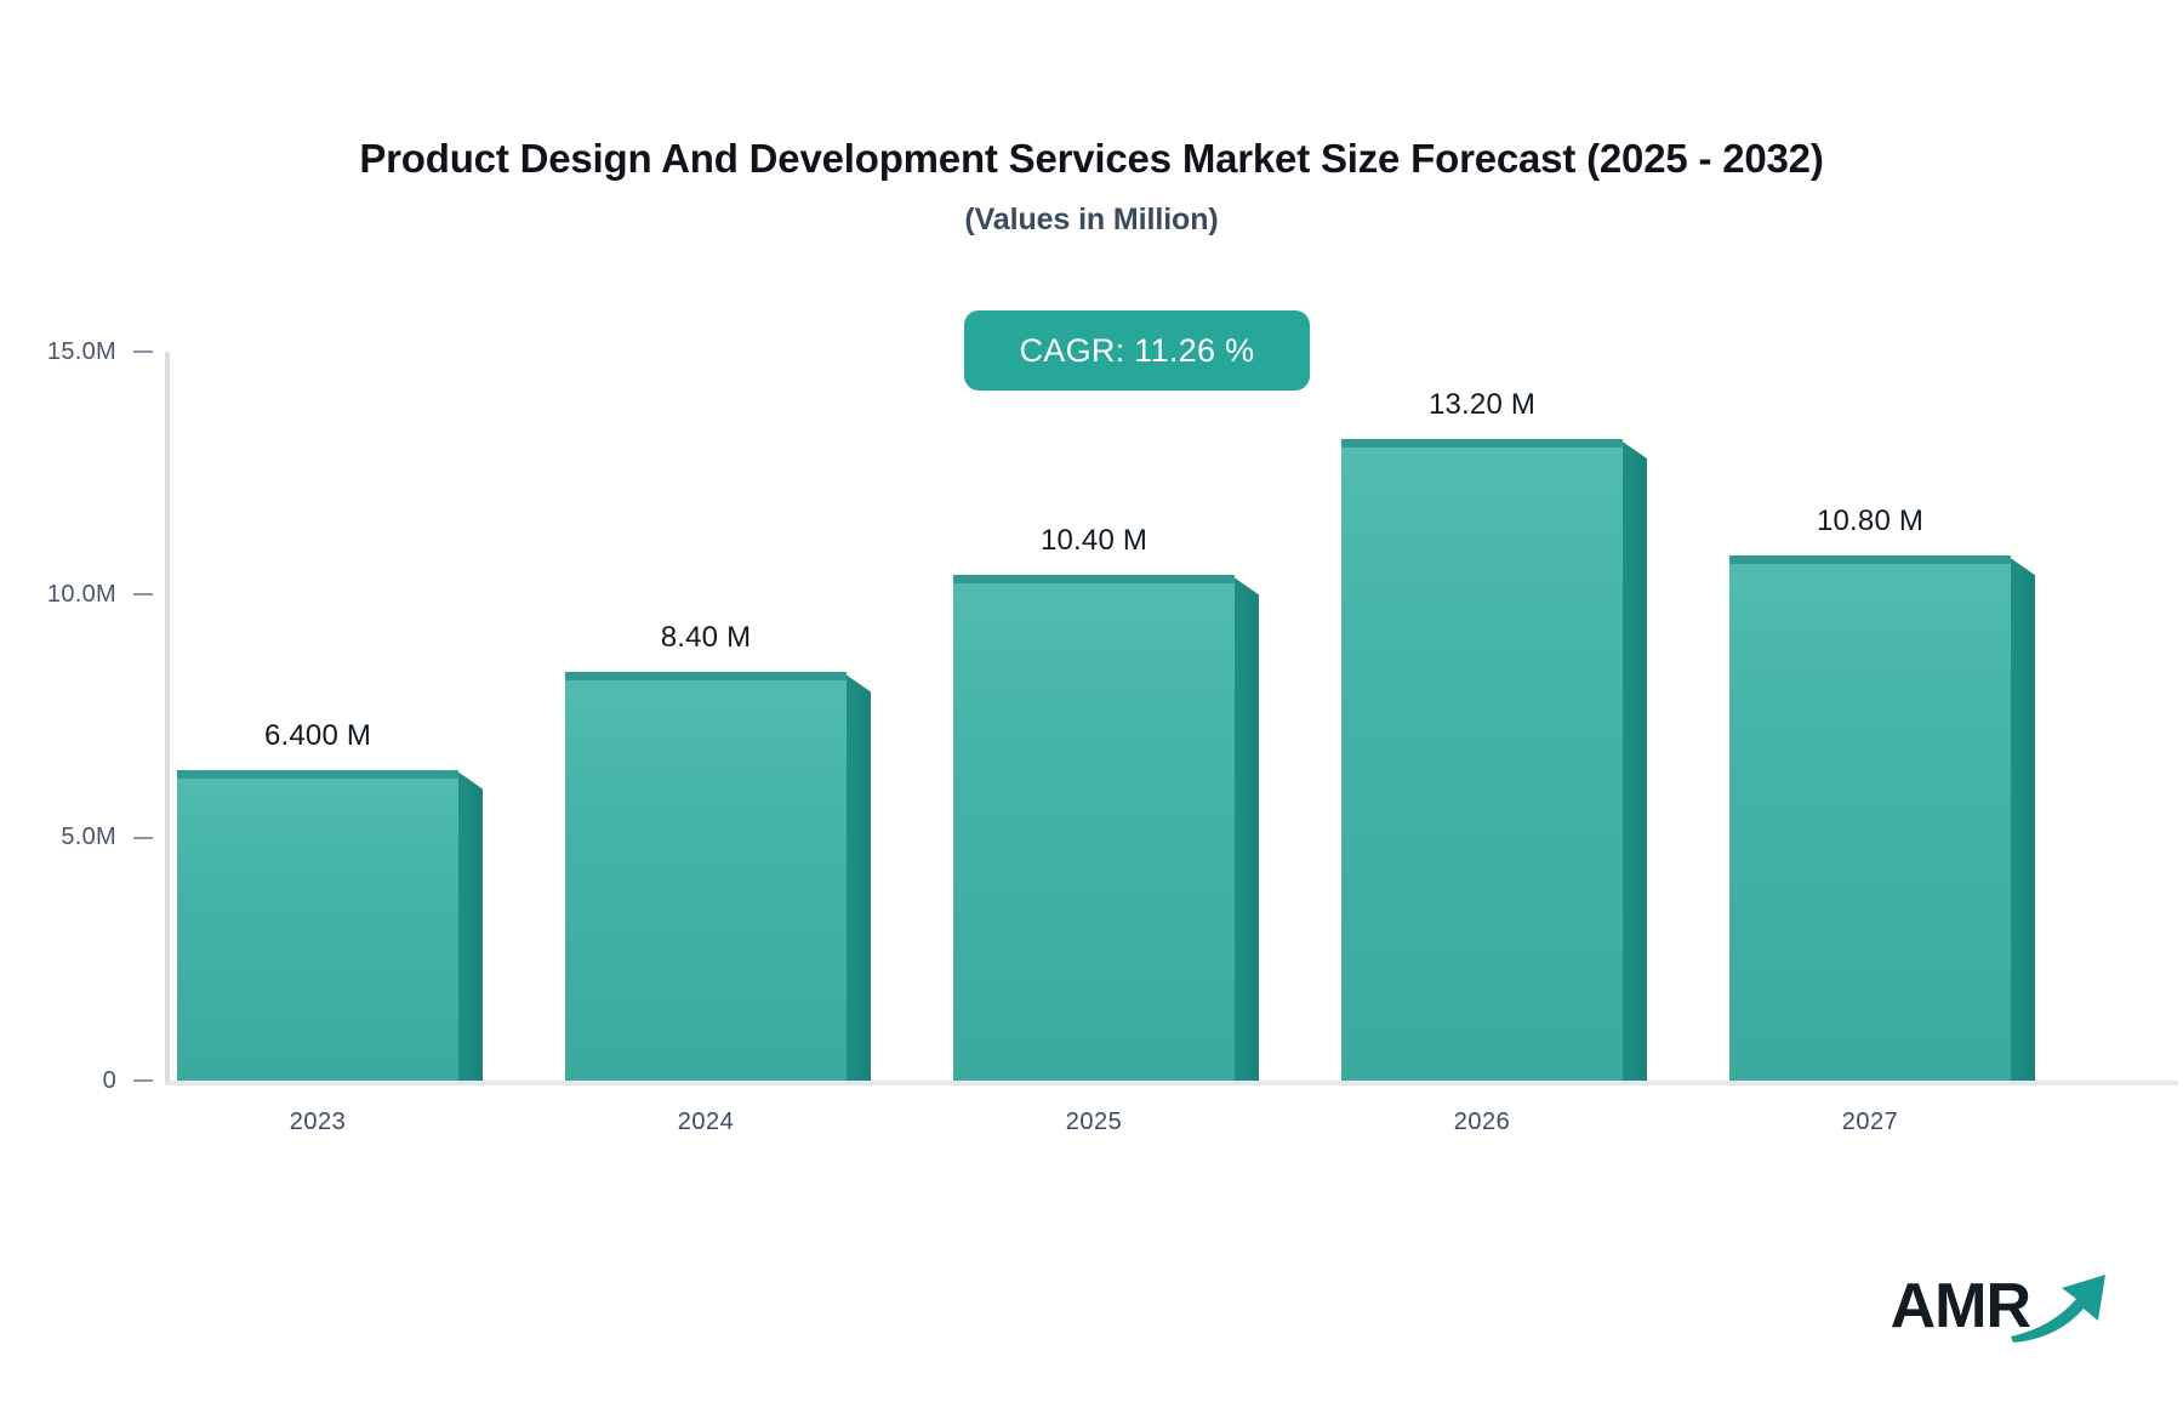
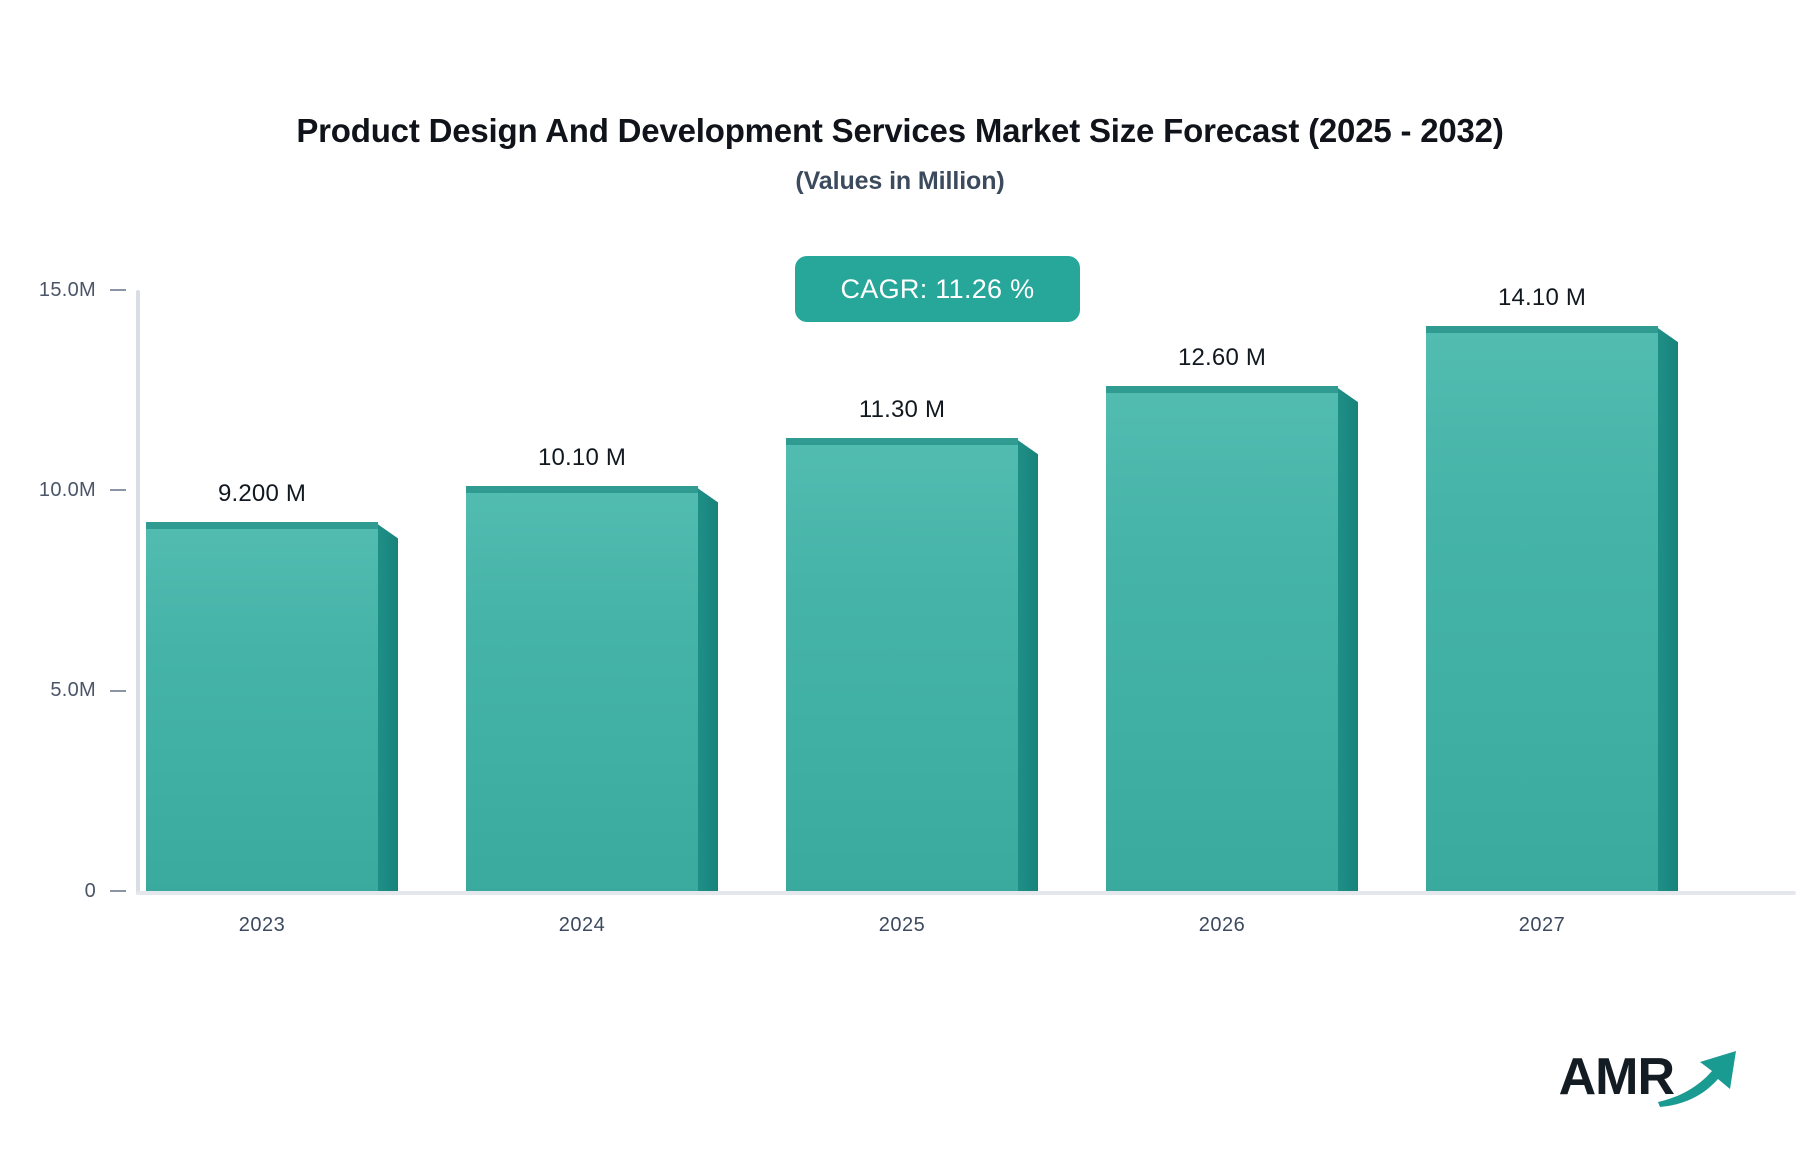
2023: 6.400 -> 9.200
2024: 8.40 -> 10.10
2025: 10.40 -> 11.30
2026: 13.20 -> 12.60
2027: 10.80 -> 14.10
